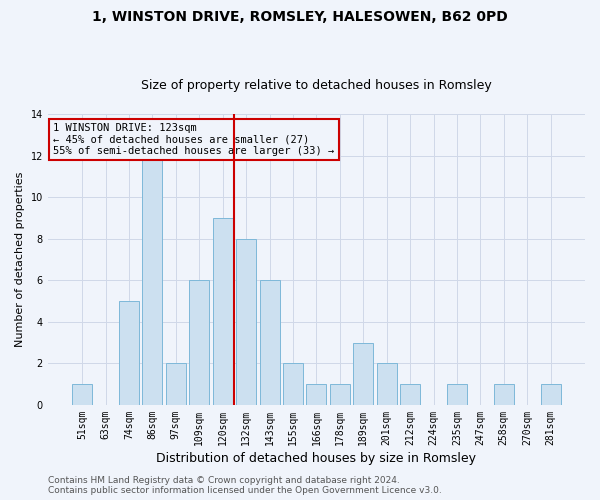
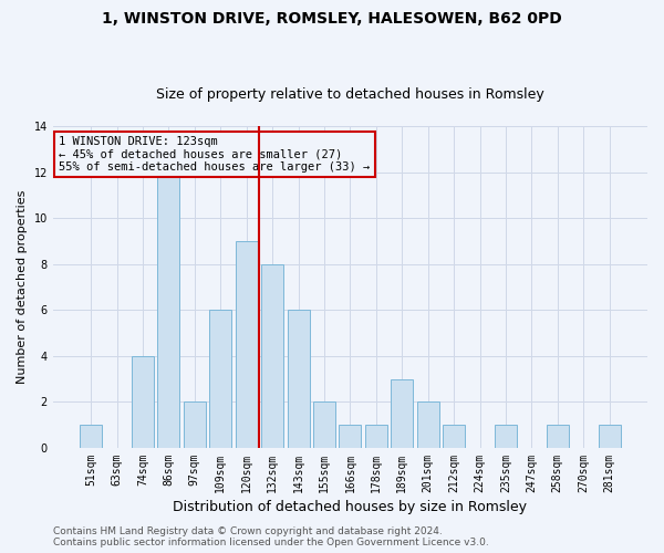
74sqm: 5 -> 4
